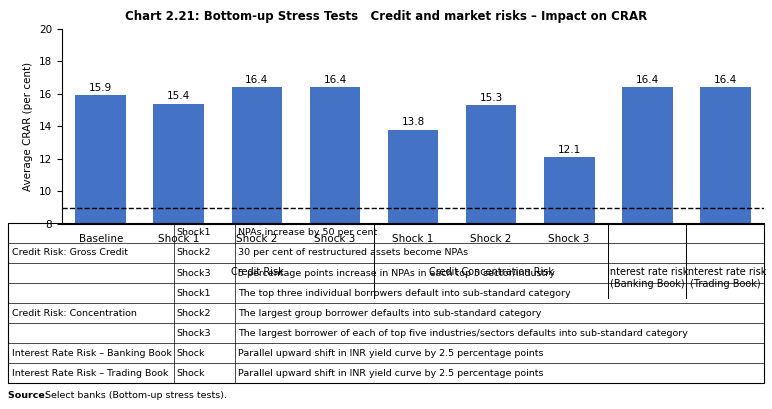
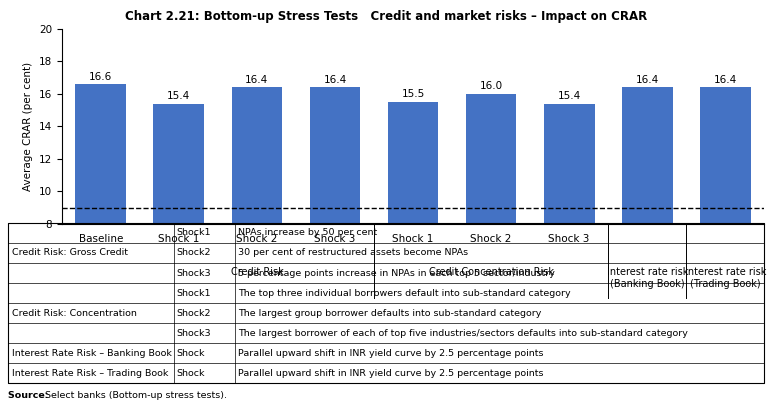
Baseline: 15.9 -> 16.6
Shock 1: 13.8 -> 15.5
Shock 2: 15.3 -> 16.0
Shock 3: 12.1 -> 15.4
